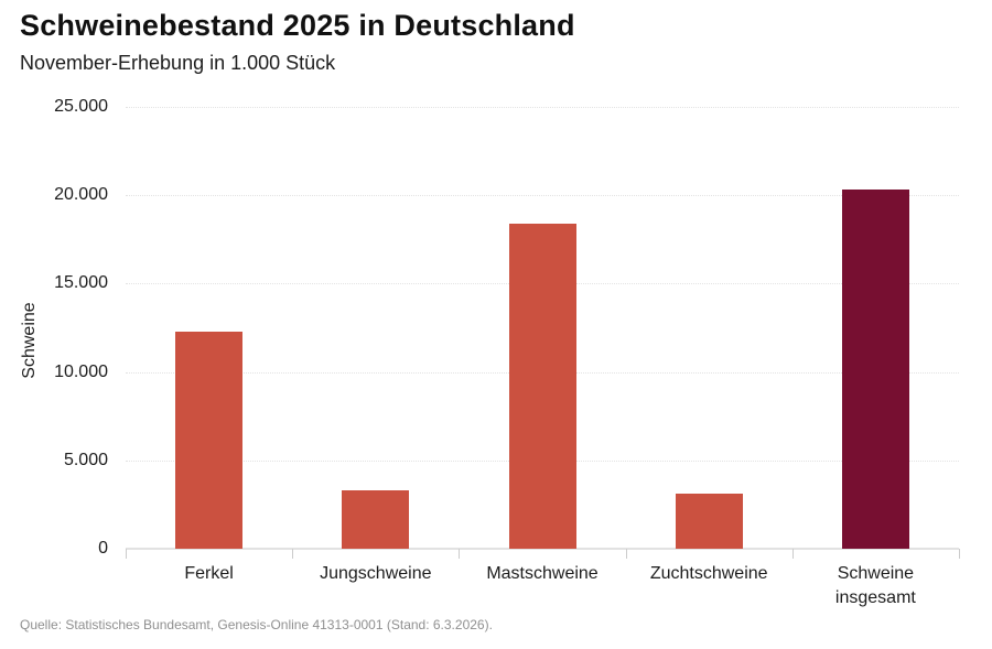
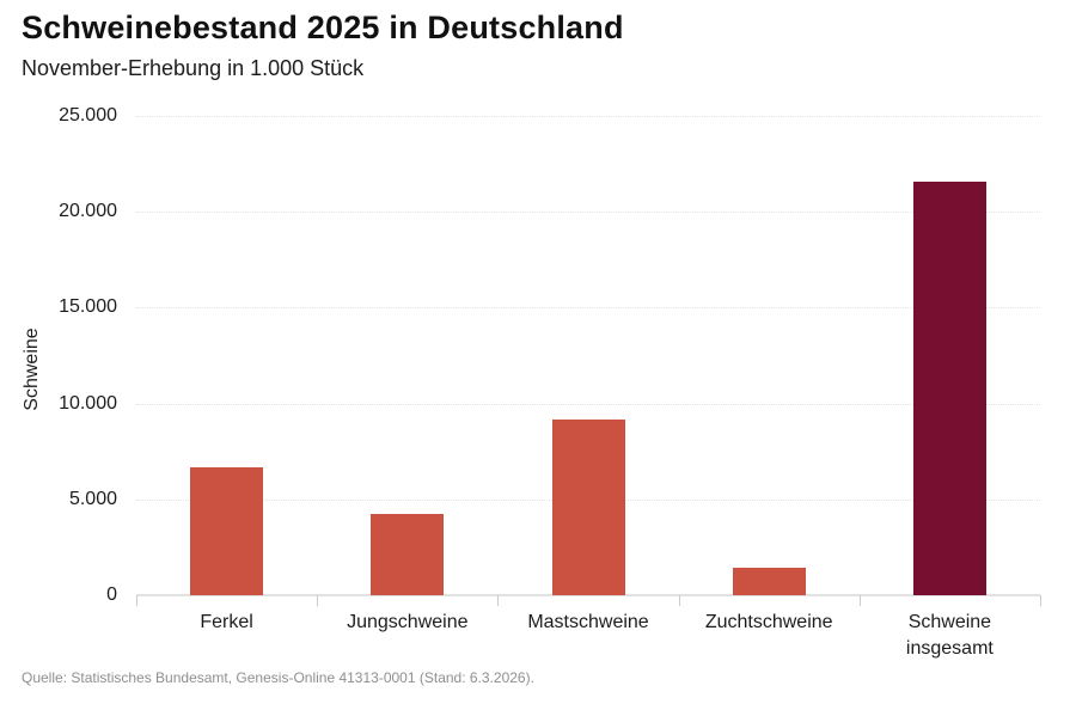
Ferkel: 12300 -> 6600
Jungschweine: 3300 -> 4200
Mastschweine: 18400 -> 9200
Zuchtschweine: 3100 -> 1400
Schweine insgesamt: 20300 -> 21600
